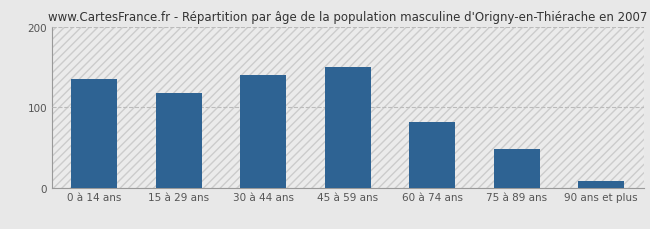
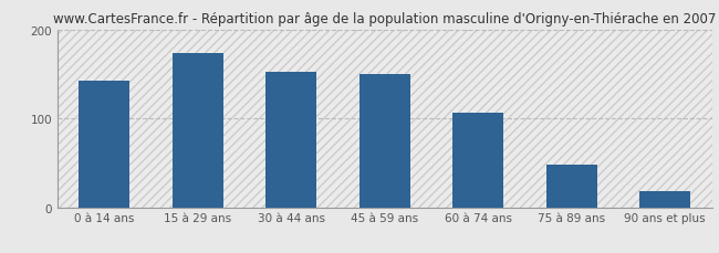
0 à 14 ans: 135 -> 142
15 à 29 ans: 118 -> 174
30 à 44 ans: 140 -> 152
60 à 74 ans: 82 -> 106
90 ans et plus: 8 -> 18
